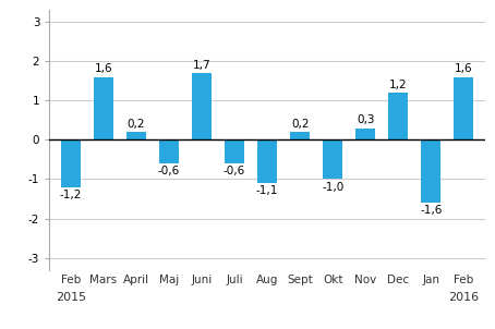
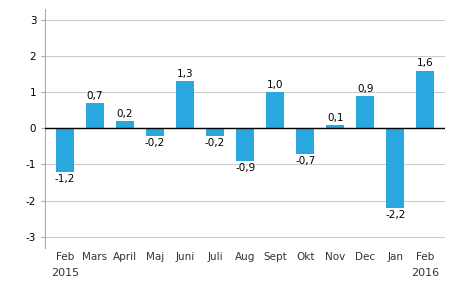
Mars: 1,6 -> 0,7
Maj: -0,6 -> -0,2
Juni: 1,7 -> 1,3
Juli: -0,6 -> -0,2
Aug: -1,1 -> -0,9
Sept: 0,2 -> 1,0
Okt: -1,0 -> -0,7
Nov: 0,3 -> 0,1
Dec: 1,2 -> 0,9
Jan: -1,6 -> -2,2
